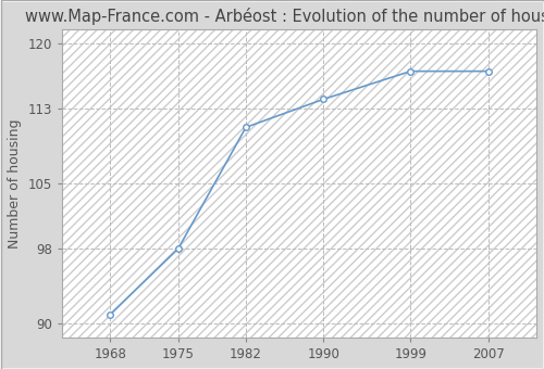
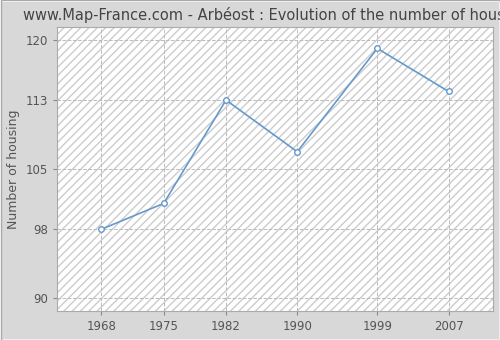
1968: 91 -> 98
1975: 98 -> 101
1982: 111 -> 113
1990: 114 -> 107
1999: 117 -> 119
2007: 117 -> 114
